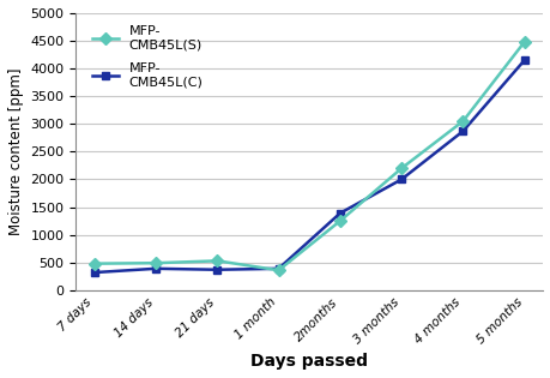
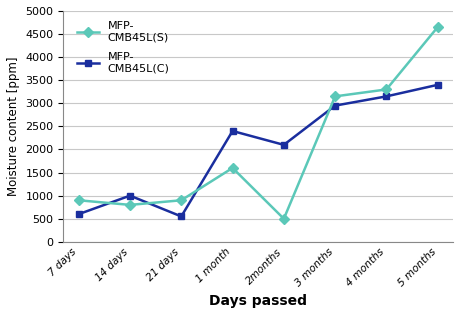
MFP- CMB45L(S)/7 days: 480 -> 900
MFP- CMB45L(C)/7 days: 320 -> 600
MFP- CMB45L(S)/14 days: 490 -> 800
MFP- CMB45L(C)/14 days: 390 -> 1000
MFP- CMB45L(S)/21 days: 530 -> 900
MFP- CMB45L(C)/21 days: 370 -> 550
MFP- CMB45L(S)/1 month: 360 -> 1600
MFP- CMB45L(C)/1 month: 390 -> 2400
MFP- CMB45L(S)/2months: 1250 -> 500
MFP- CMB45L(C)/2months: 1390 -> 2100
MFP- CMB45L(S)/3 months: 2200 -> 3150
MFP- CMB45L(C)/3 months: 2000 -> 2950
MFP- CMB45L(S)/4 months: 3050 -> 3300
MFP- CMB45L(C)/4 months: 2870 -> 3150
MFP- CMB45L(S)/5 months: 4480 -> 4650
MFP- CMB45L(C)/5 months: 4150 -> 3400
